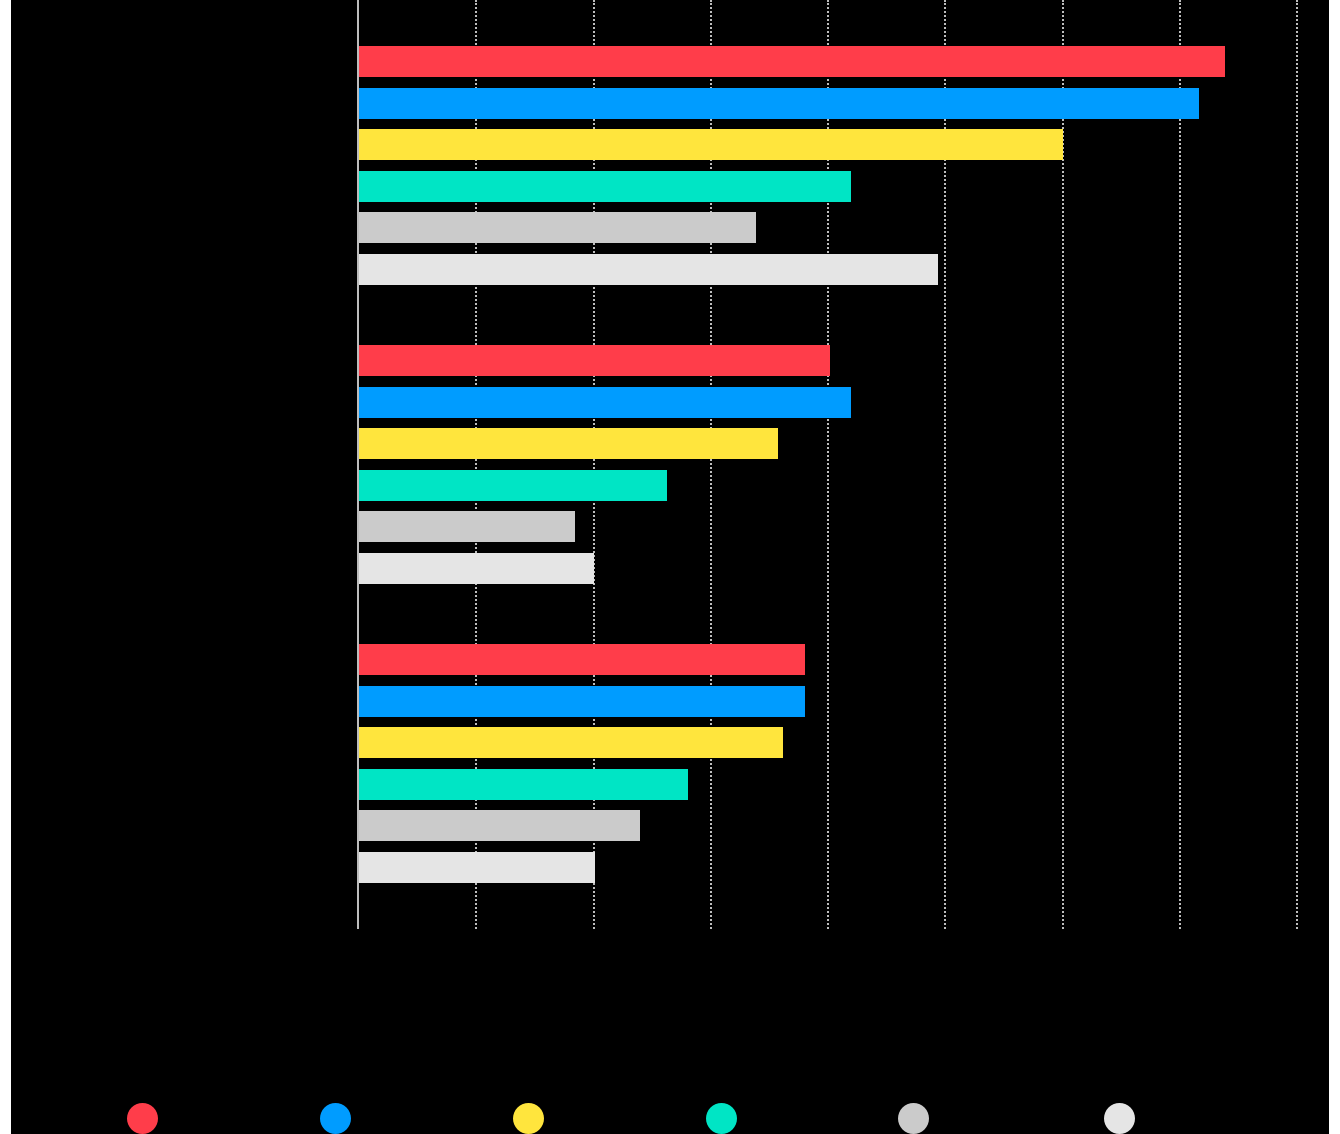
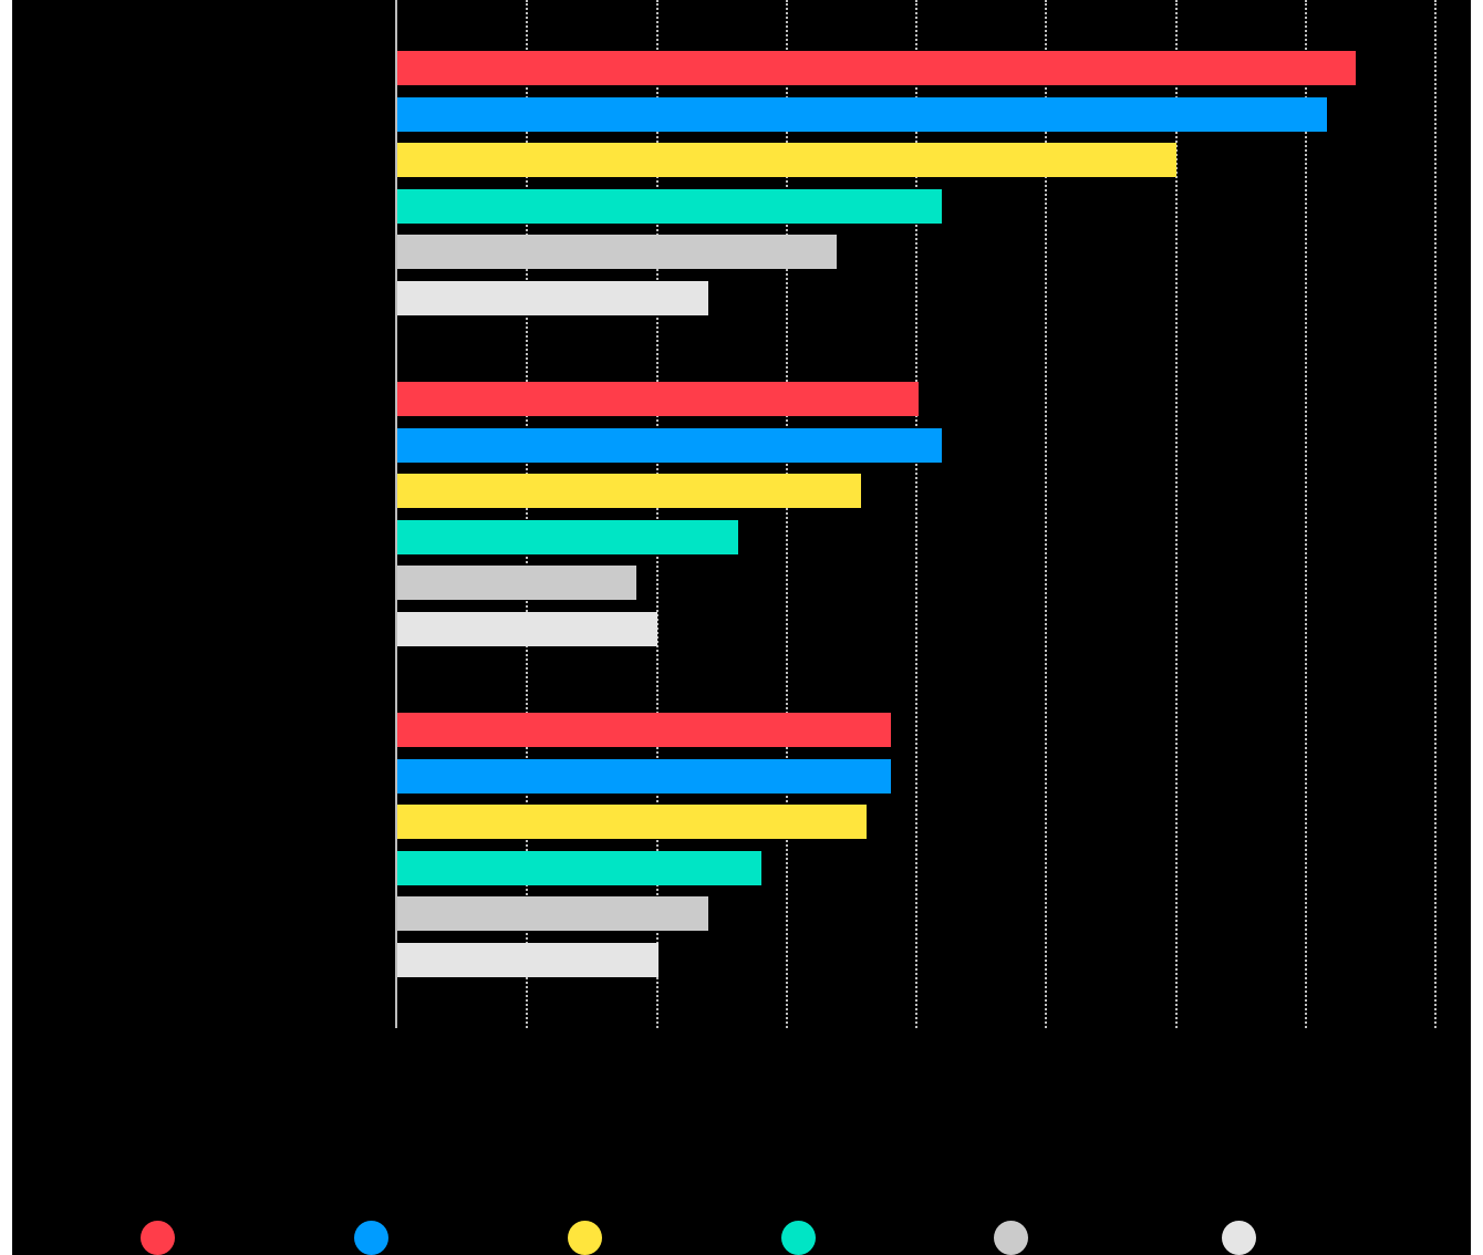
Series 6/Group 1: 49.4 -> 24.0
